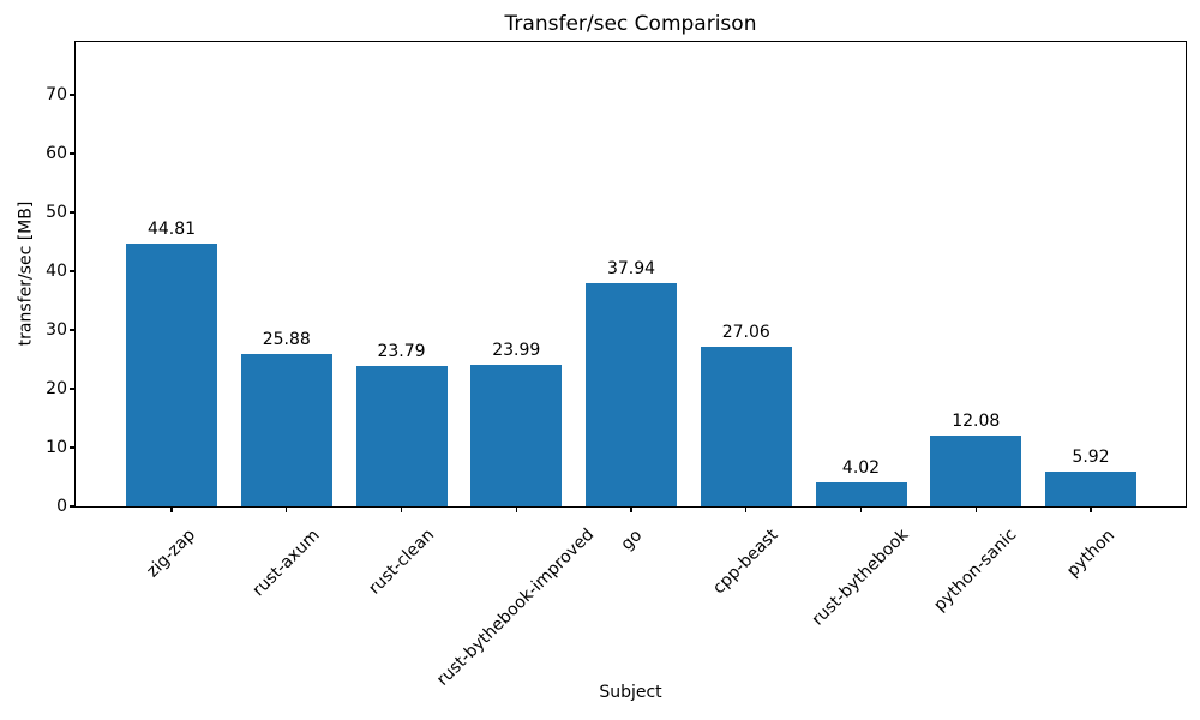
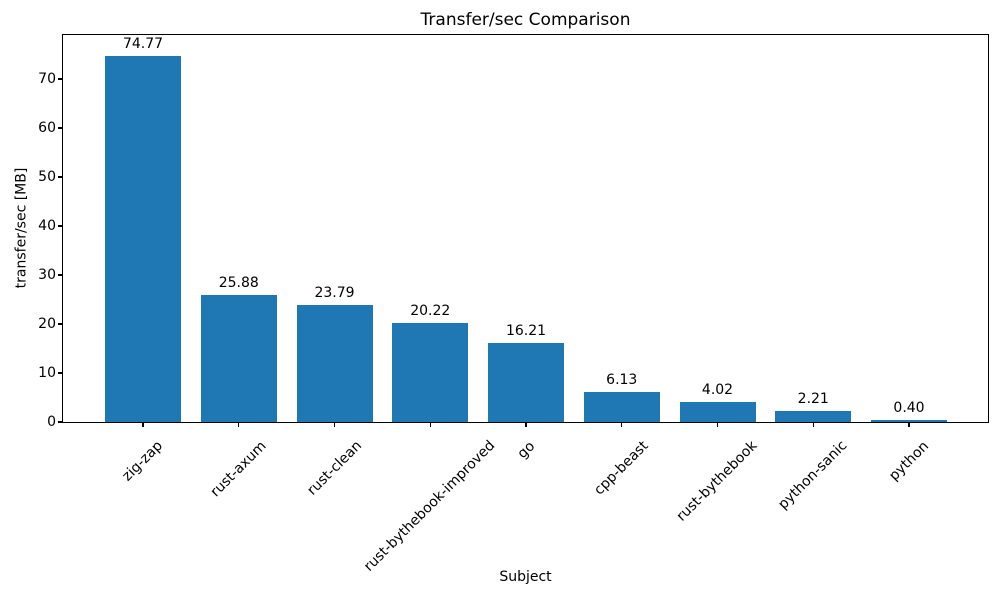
zig-zap: 44.81 -> 74.77
rust-bythebook-improved: 23.99 -> 20.22
go: 37.94 -> 16.21
cpp-beast: 27.06 -> 6.13
python-sanic: 12.08 -> 2.21
python: 5.92 -> 0.40
